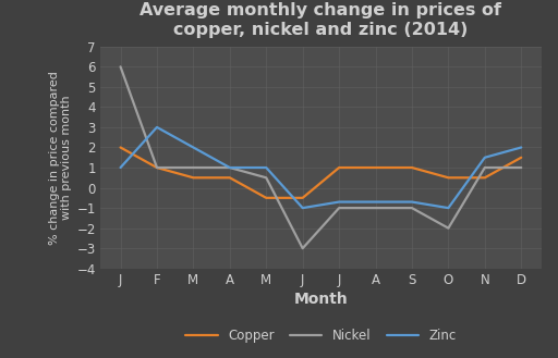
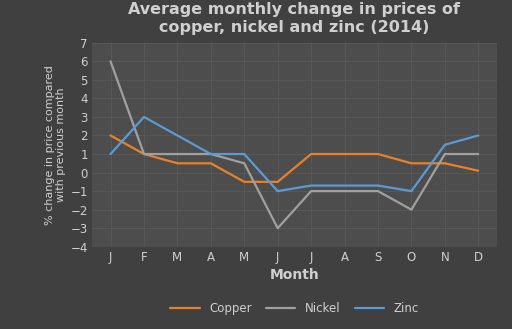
Copper/D: 1.5 -> 0.1
